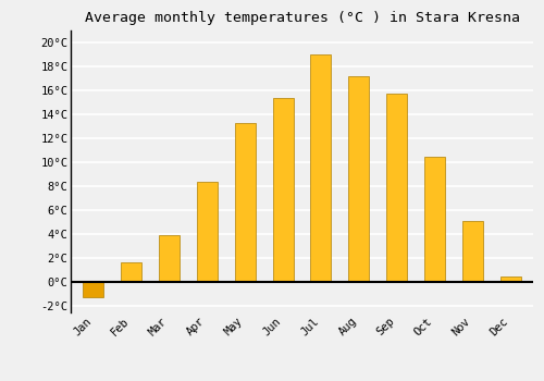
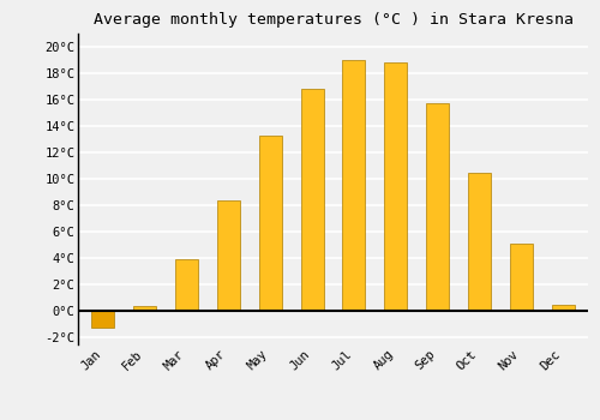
Feb: 1.7°C -> 0.4°C
Jun: 15.4°C -> 16.8°C
Aug: 17.2°C -> 18.8°C
